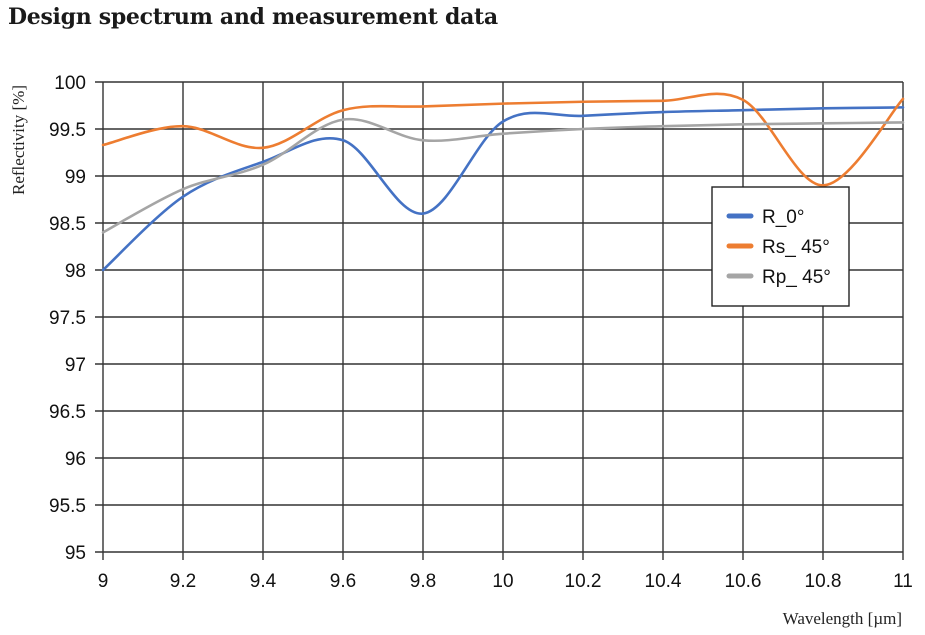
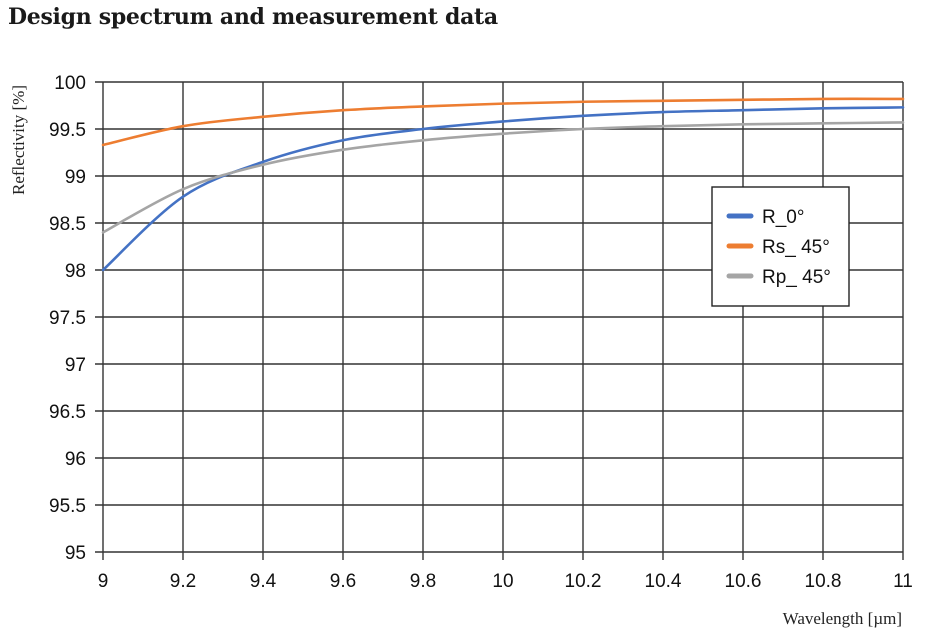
Rs_ 45°/9.4: 99.3 -> 99.6
Rp_ 45°/9.6: 99.6 -> 99.3
R_0°/9.8: 98.6 -> 99.5
Rs_ 45°/10.8: 98.9 -> 99.8
